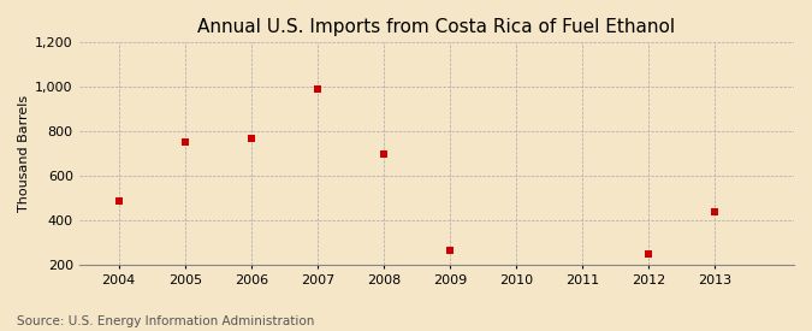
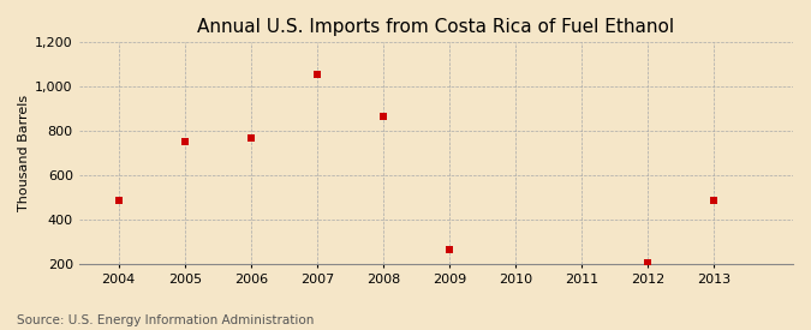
2007: 990 -> 1,060
2008: 700 -> 870
2012: 250 -> 200
2013: 440 -> 490
